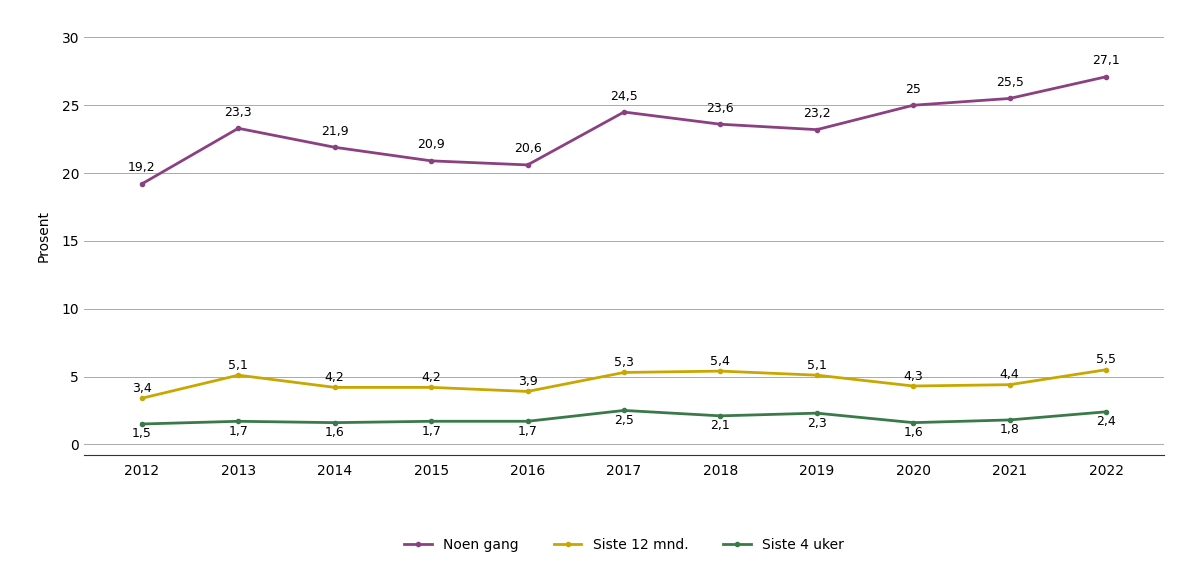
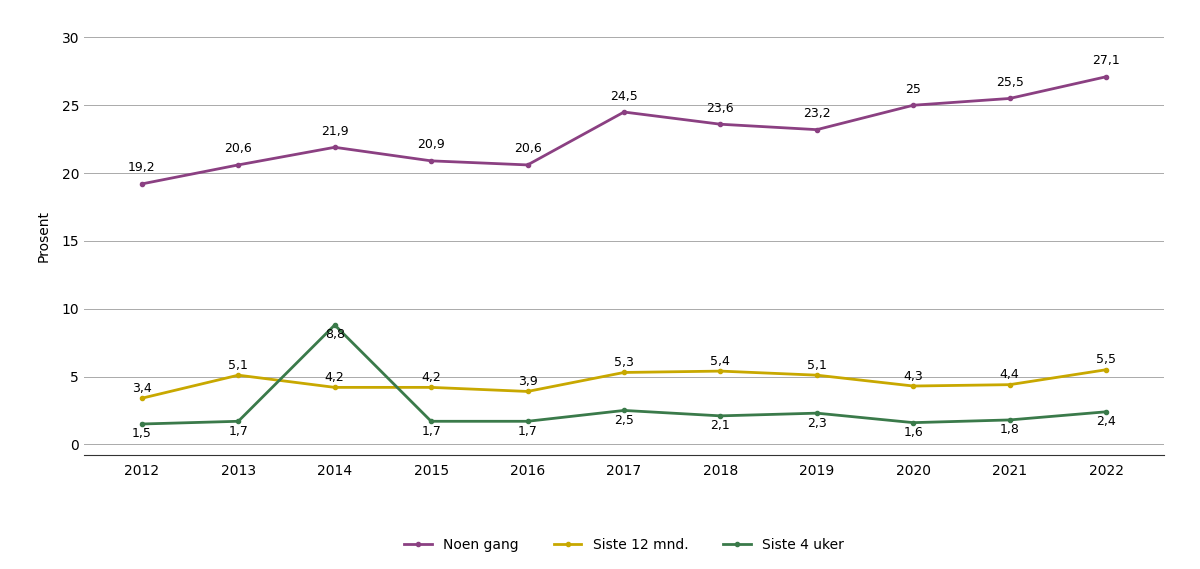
Noen gang/2013: 23,3 -> 20,6
Siste 4 uker/2014: 1,6 -> 8,8
